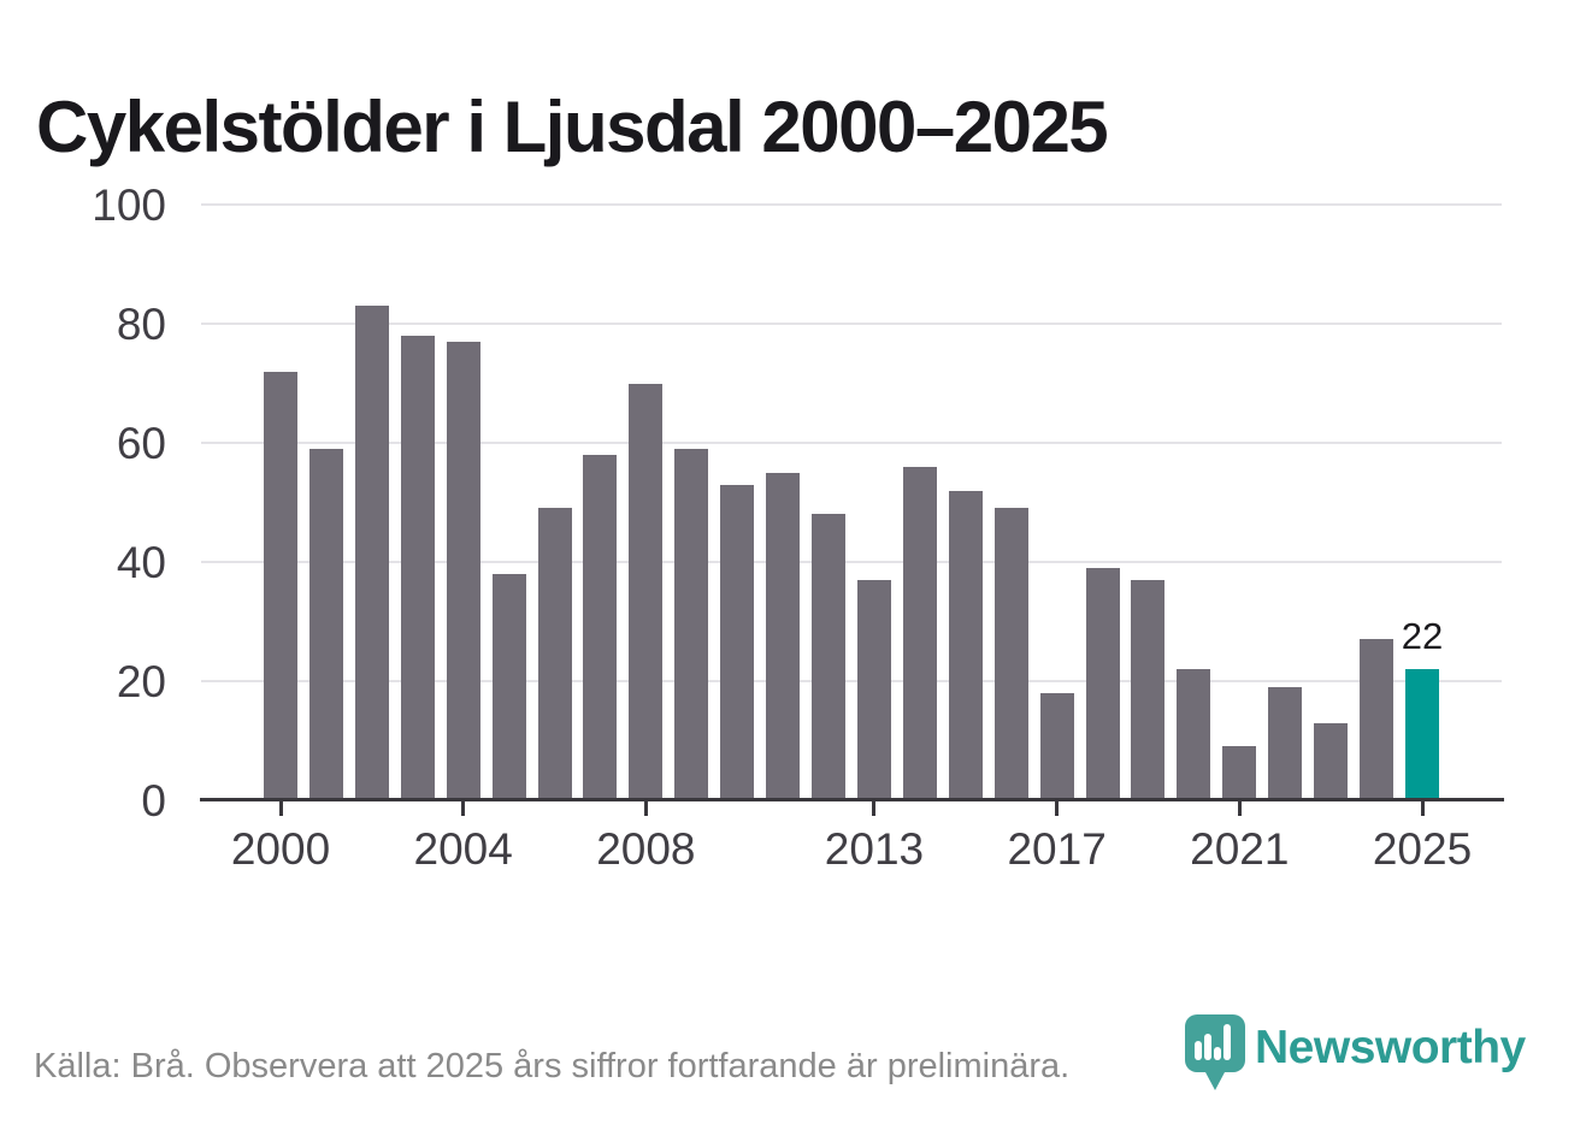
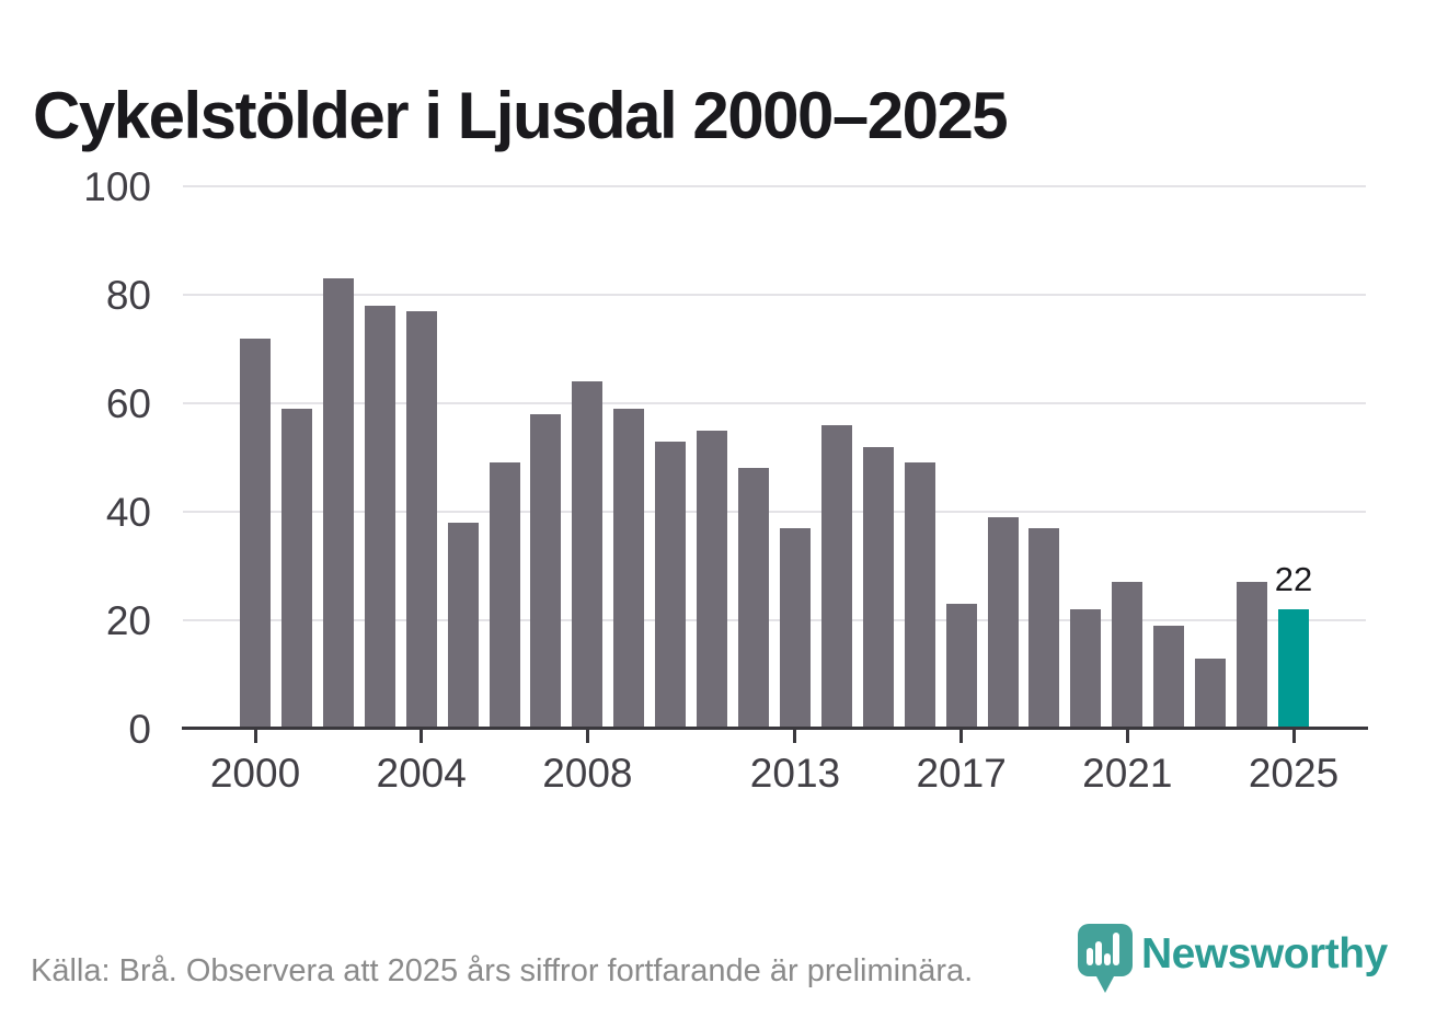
2008: 70 -> 64
2017: 18 -> 23
2021: 9 -> 27
